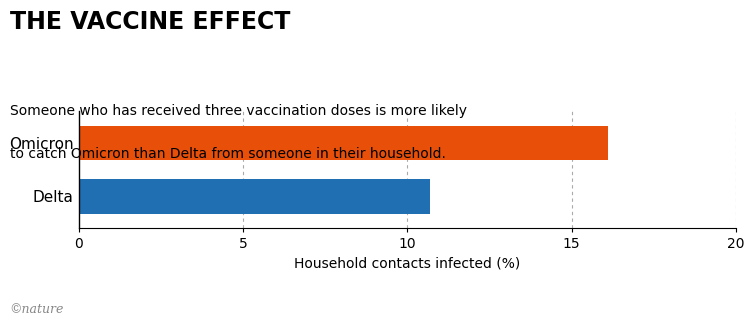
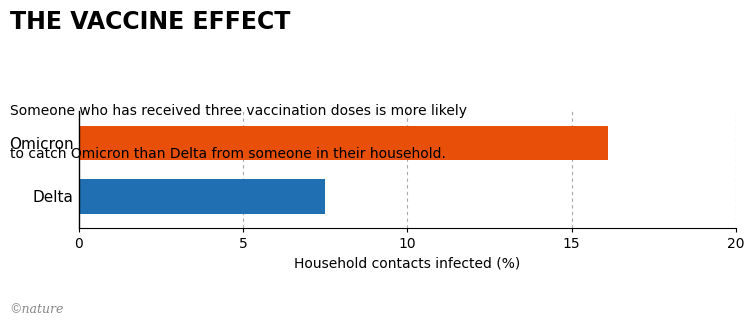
Delta: 10.7 -> 7.5
